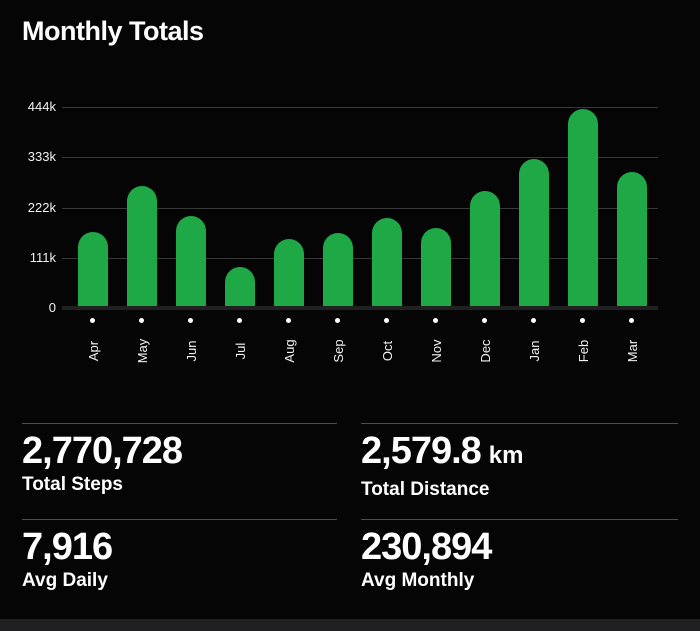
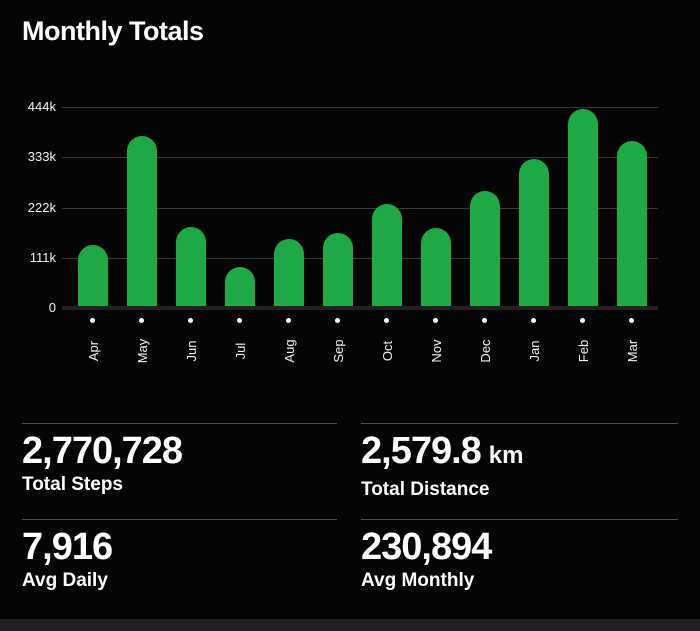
Apr: 170k -> 140k
May: 270k -> 380k
Jun: 200k -> 180k
Oct: 200k -> 230k
Mar: 300k -> 370k
